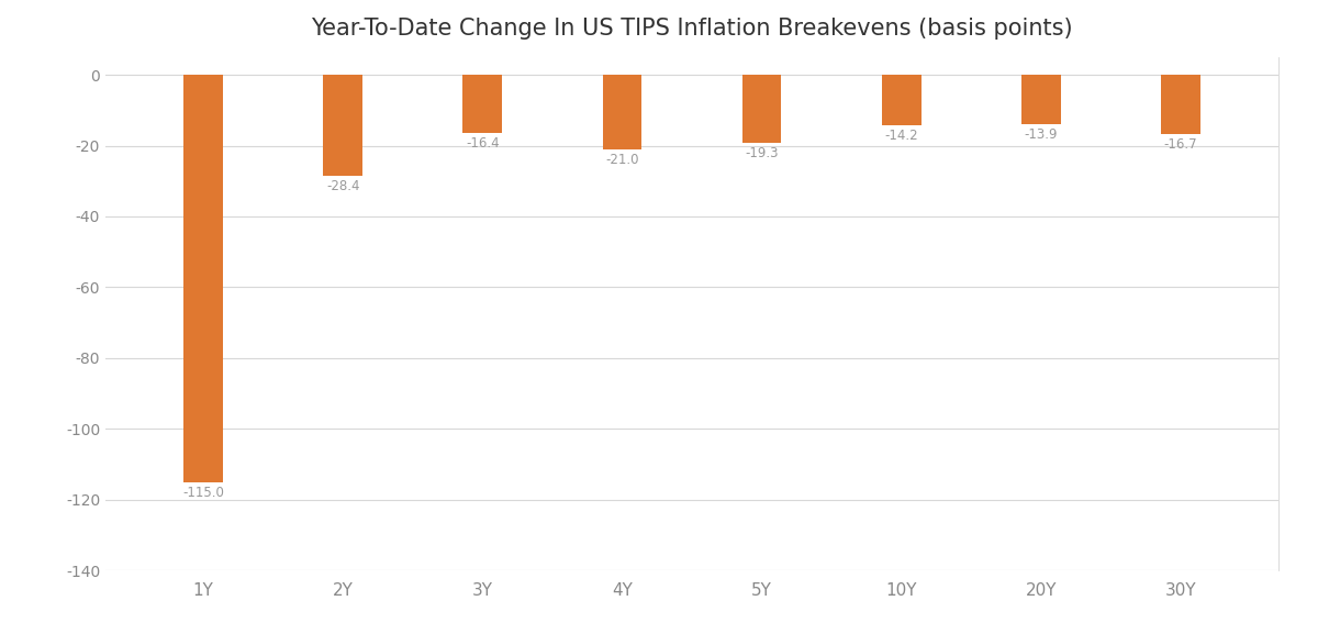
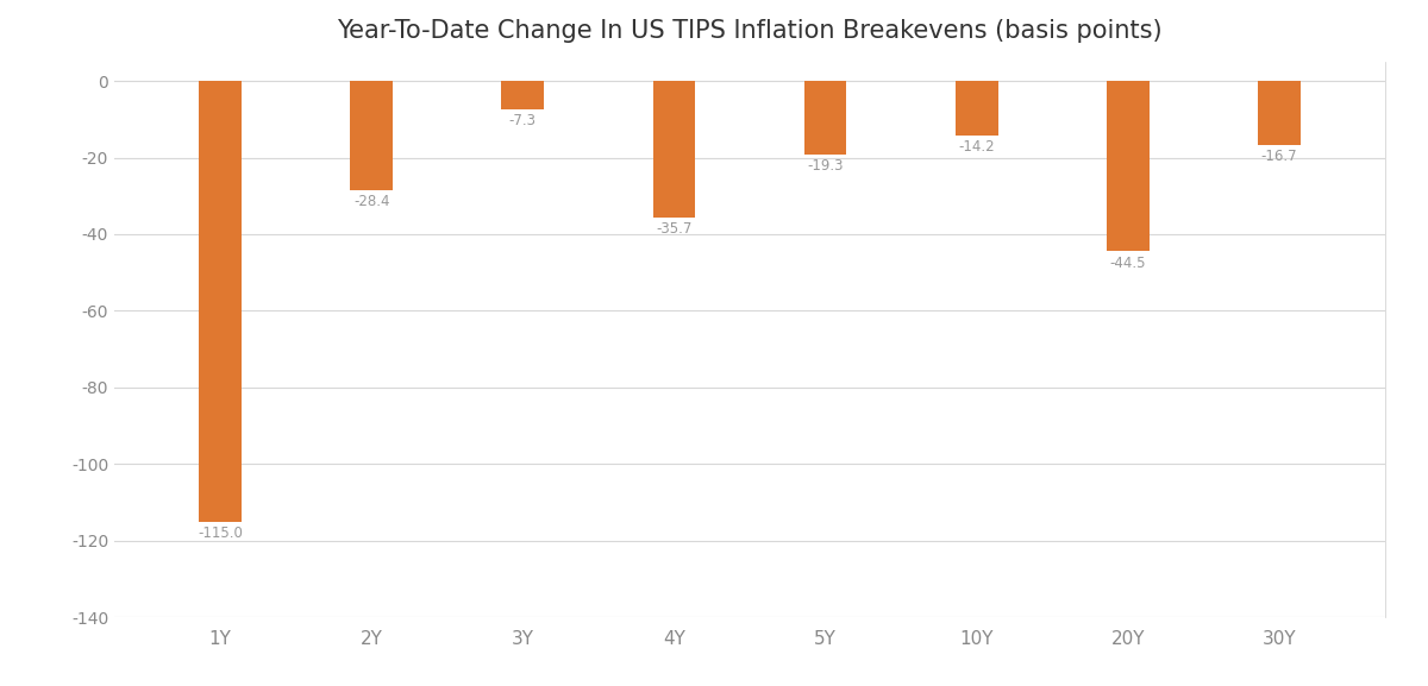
3Y: -16.4 -> -7.3
4Y: -21.0 -> -35.7
20Y: -13.9 -> -44.5
